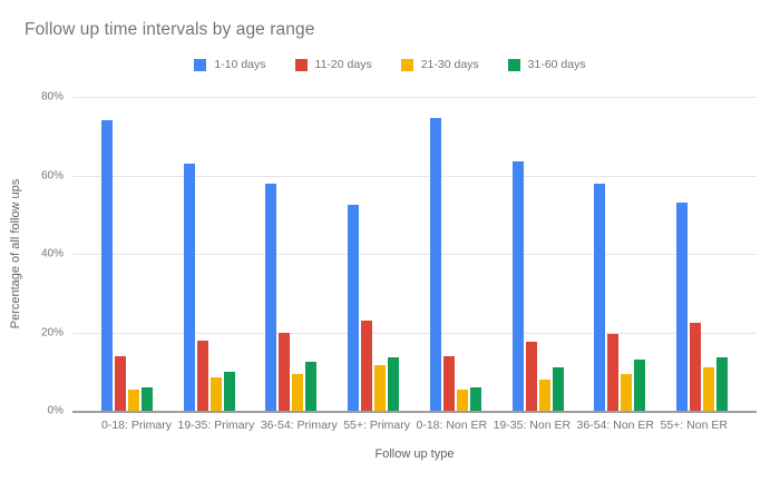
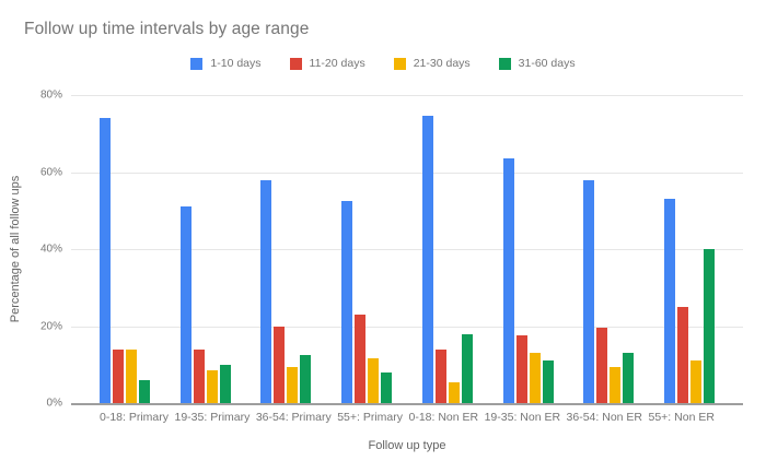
21-30 days/0-18: Primary: 6% -> 14%
1-10 days/19-35: Primary: 63% -> 51%
11-20 days/19-35: Primary: 18% -> 14%
31-60 days/55+: Primary: 14% -> 8%
31-60 days/0-18: Non ER: 6% -> 18%
21-30 days/19-35: Non ER: 8% -> 13%
11-20 days/55+: Non ER: 22% -> 25%
31-60 days/55+: Non ER: 14% -> 40%
